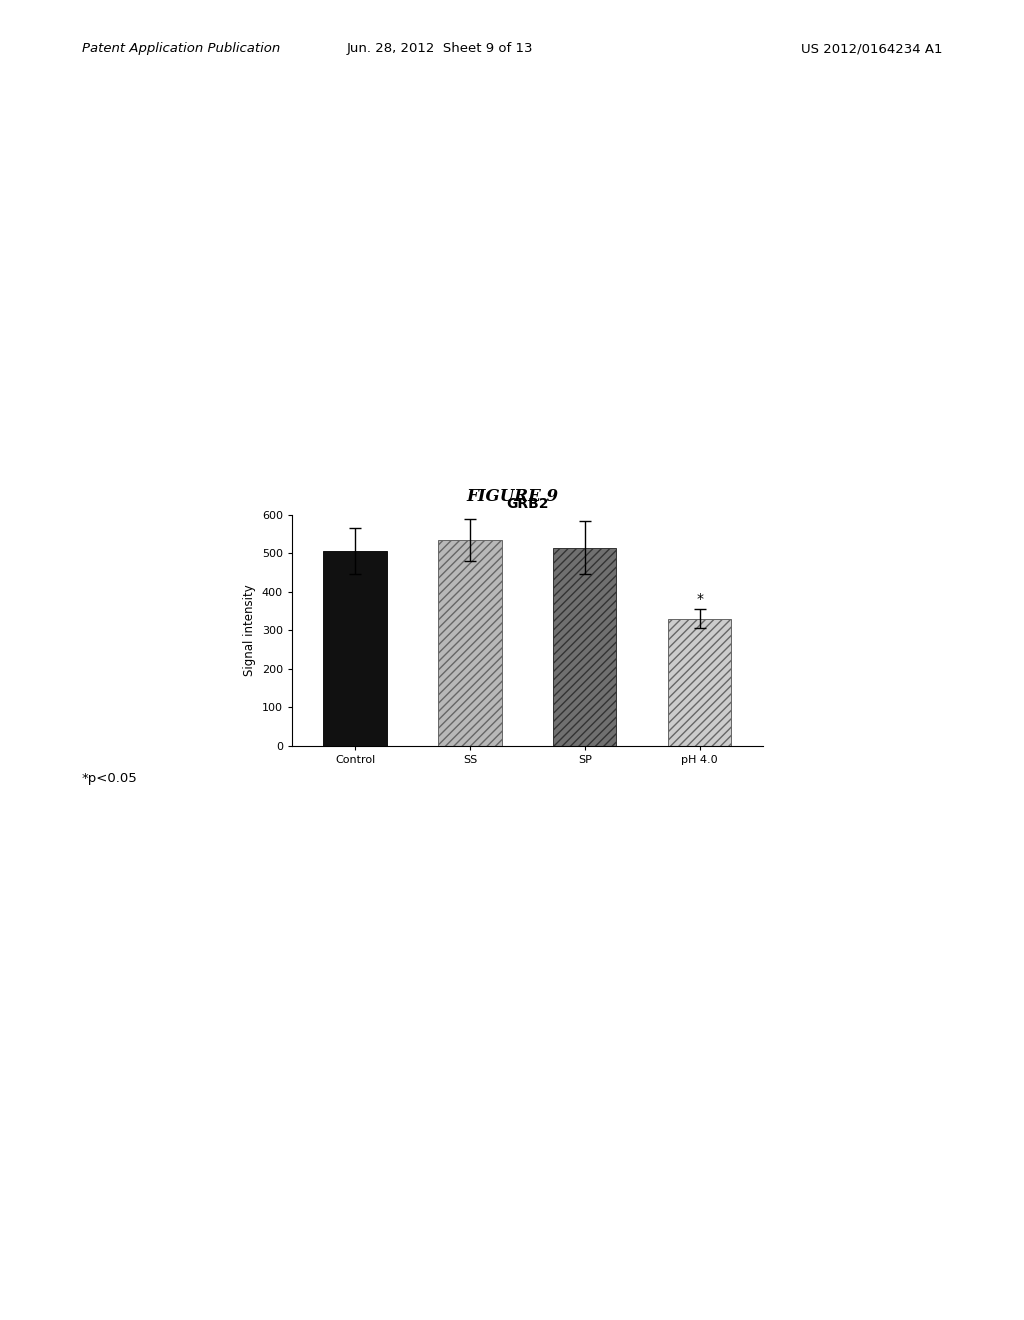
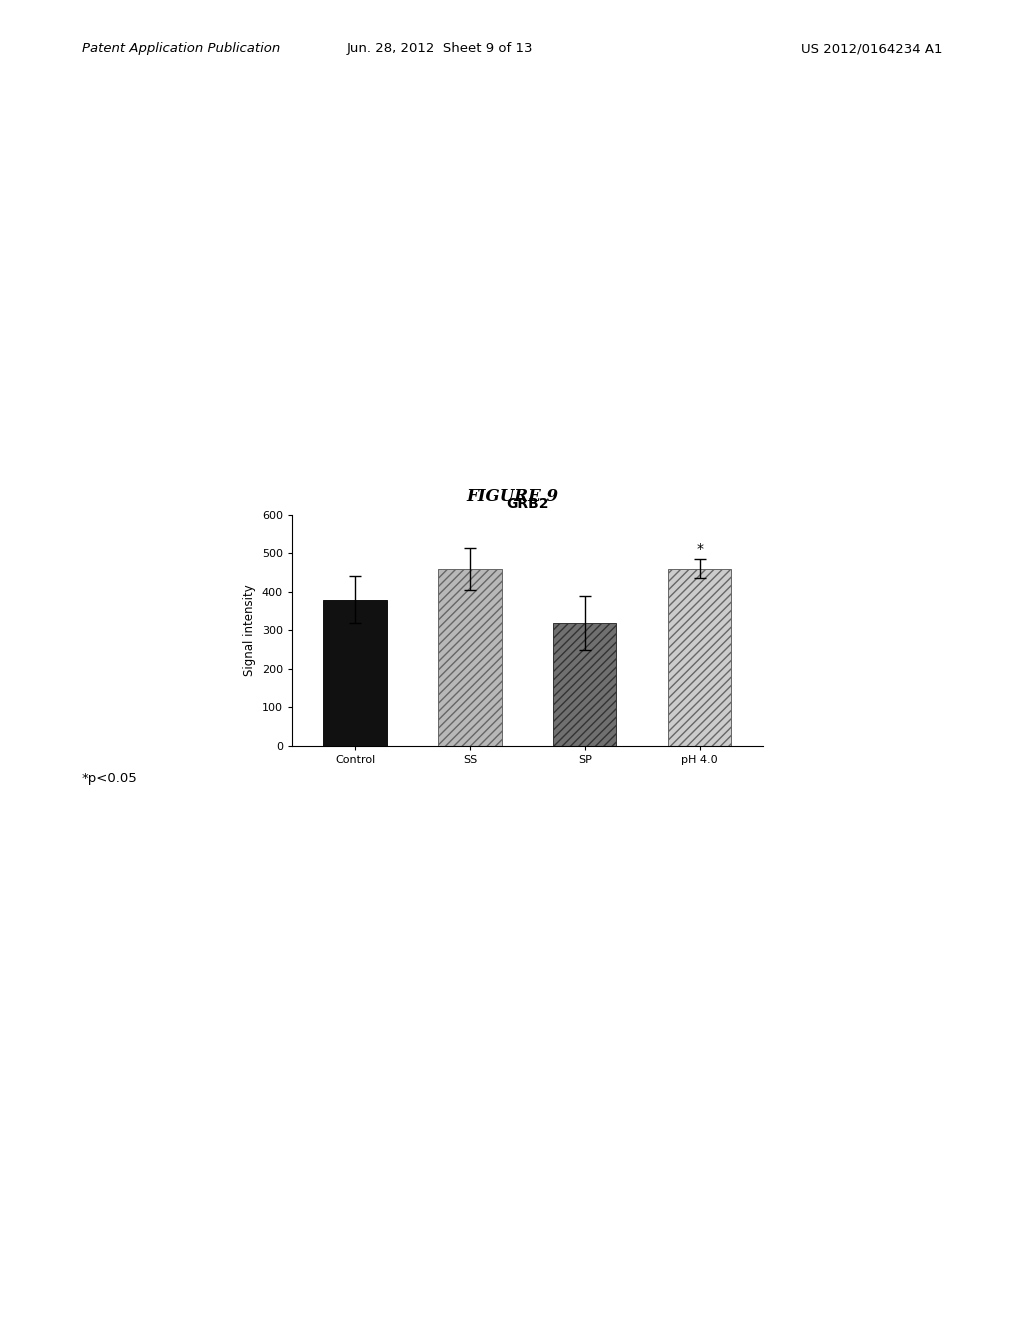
Control: 505 -> 380
SS: 535 -> 460
SP: 515 -> 320
pH 4.0: 330 -> 460
